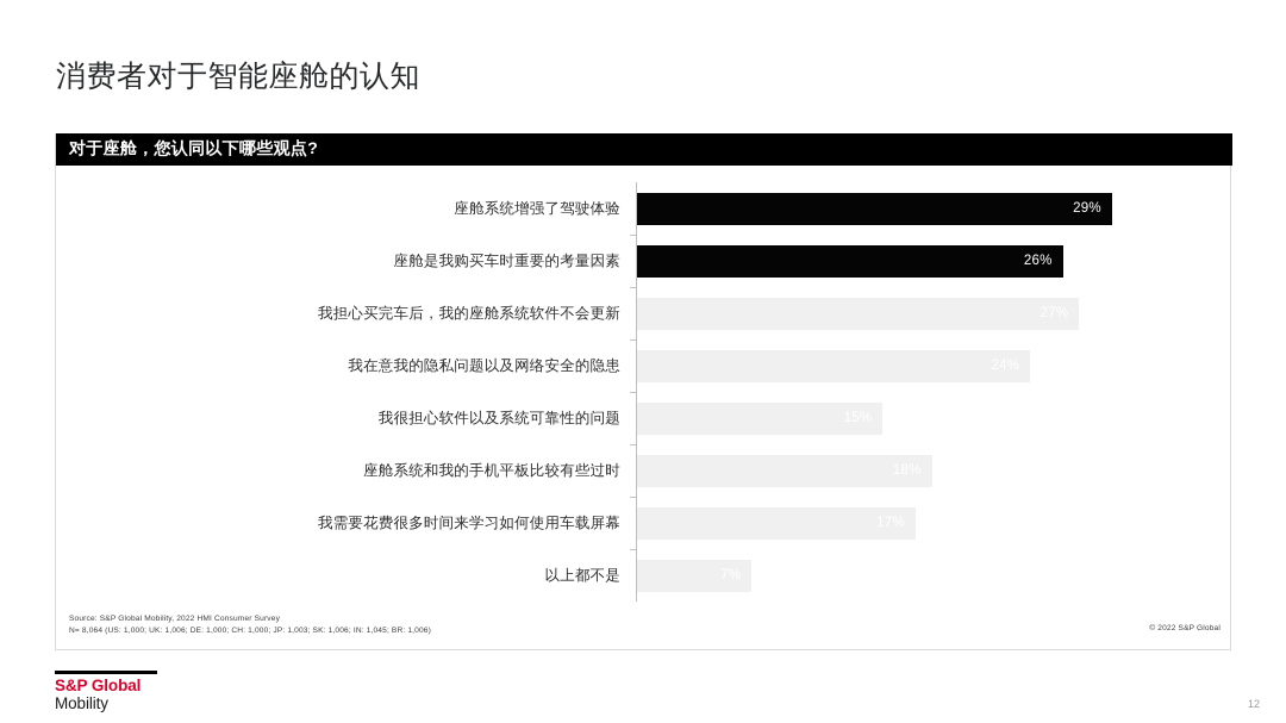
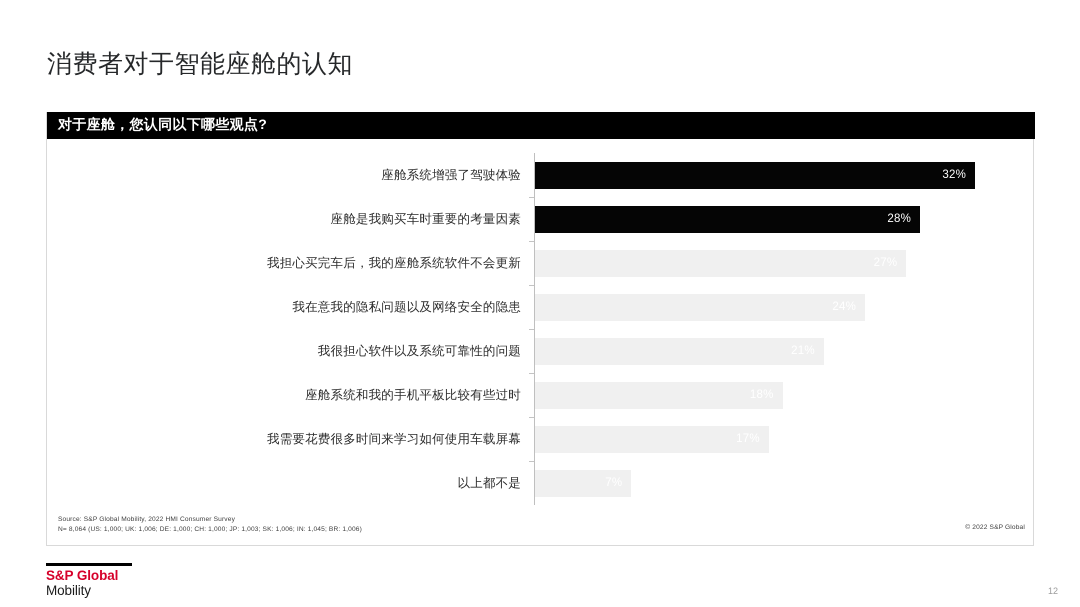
座舱系统增强了驾驶体验: 29% -> 32%
座舱是我购买车时重要的考量因素: 26% -> 28%
我很担心软件以及系统可靠性的问题: 15% -> 21%
